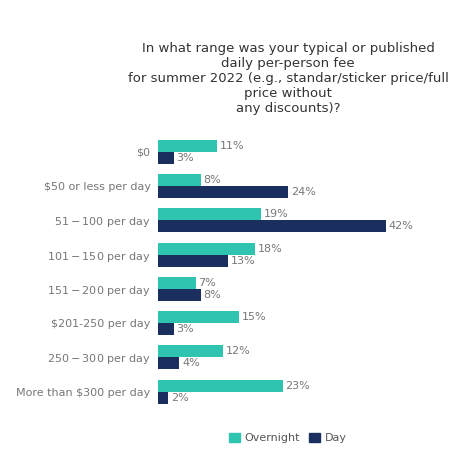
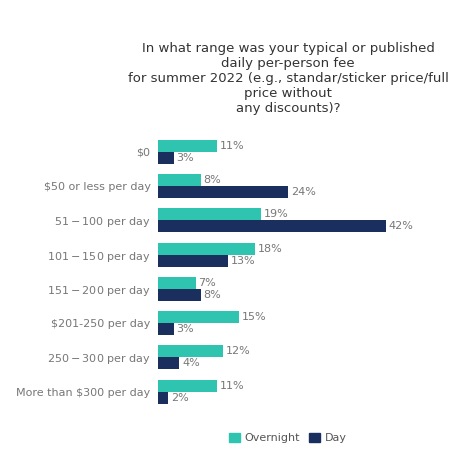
Overnight/More than $300 per day: 23% -> 11%
